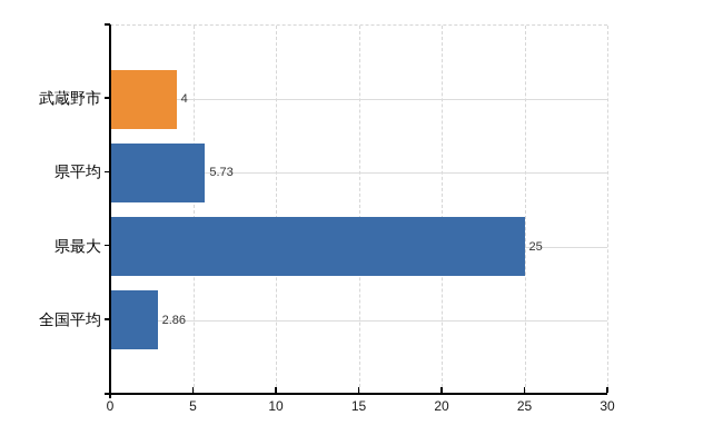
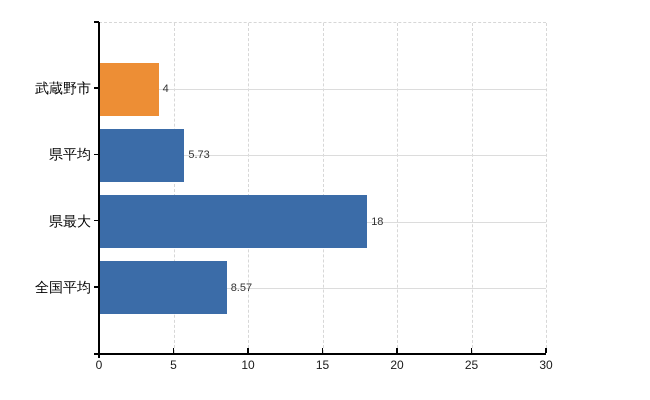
県最大: 25 -> 18
全国平均: 2.86 -> 8.57
